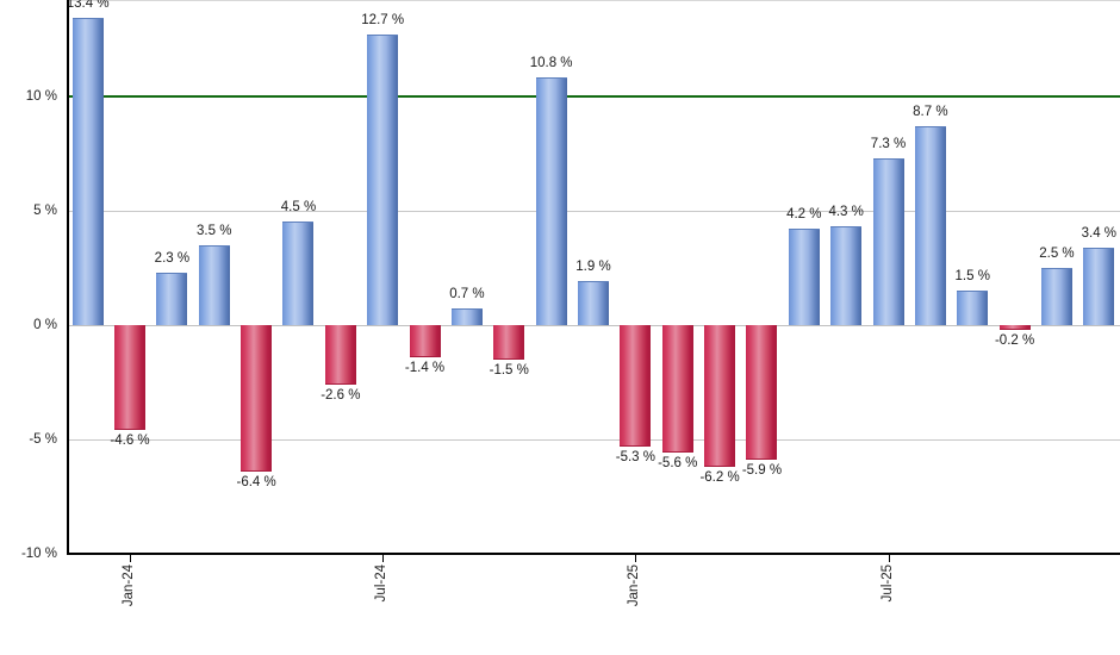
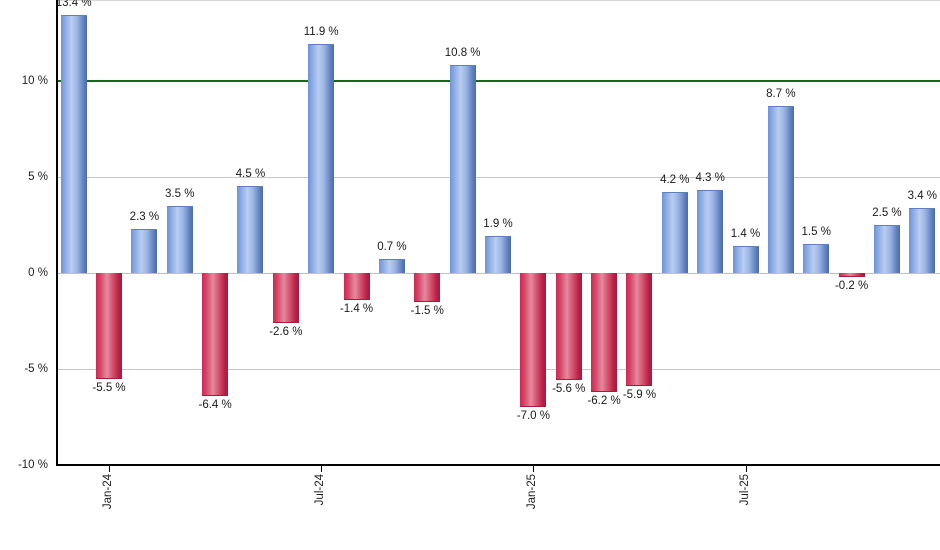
Jan-24: -4.6 -> -5.5
Jul-24: 12.7 -> 11.9
Jan-25: -5.3 -> -7.0
Jul-25: 7.3 -> 1.4
